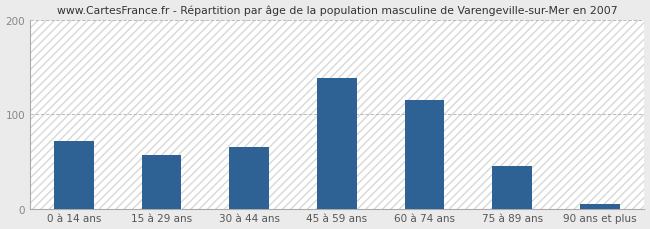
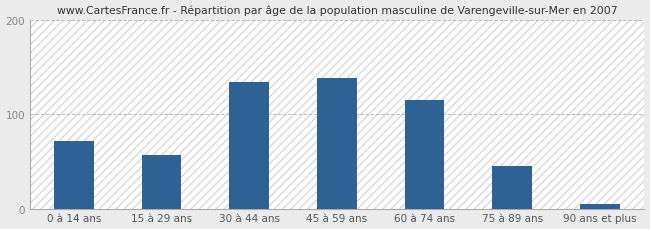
30 à 44 ans: 65 -> 134
